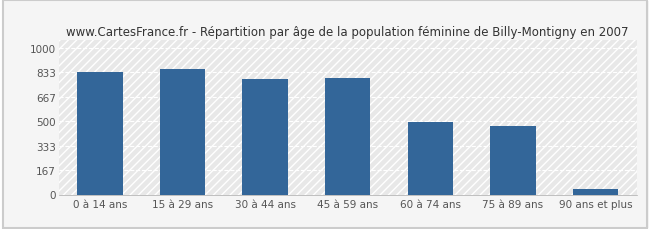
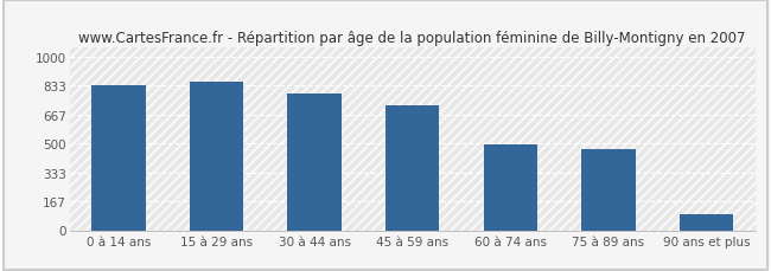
45 à 59 ans: 800 -> 720
90 ans et plus: 40 -> 90
